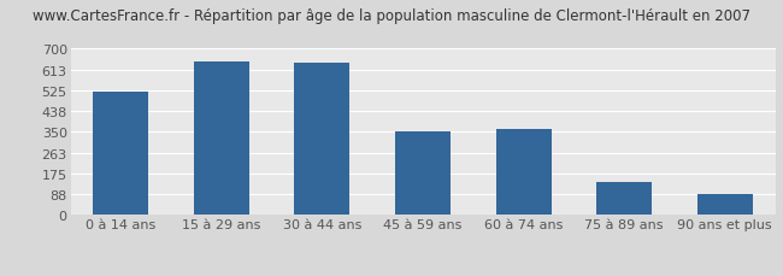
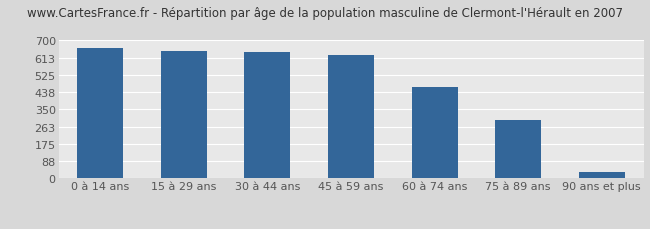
0 à 14 ans: 520 -> 660
45 à 59 ans: 350 -> 630
60 à 74 ans: 360 -> 460
75 à 89 ans: 140 -> 300
90 ans et plus: 90 -> 40
